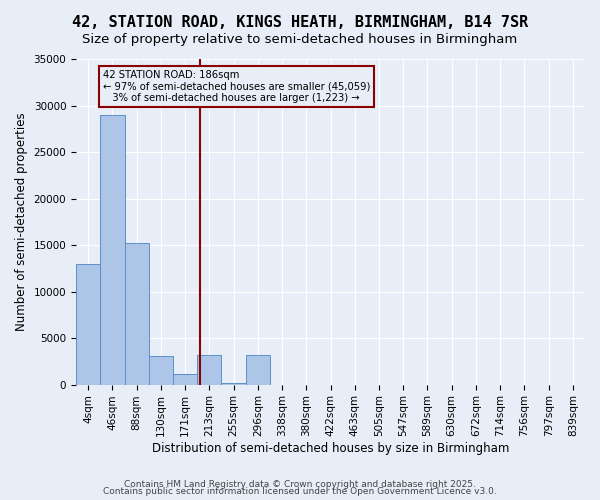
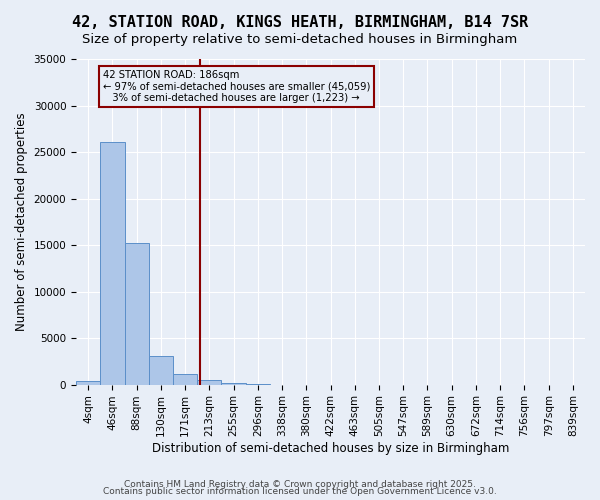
4sqm: 13000 -> 400
46sqm: 29000 -> 26100
213sqm: 3200 -> 400
296sqm: 3200 -> 0
